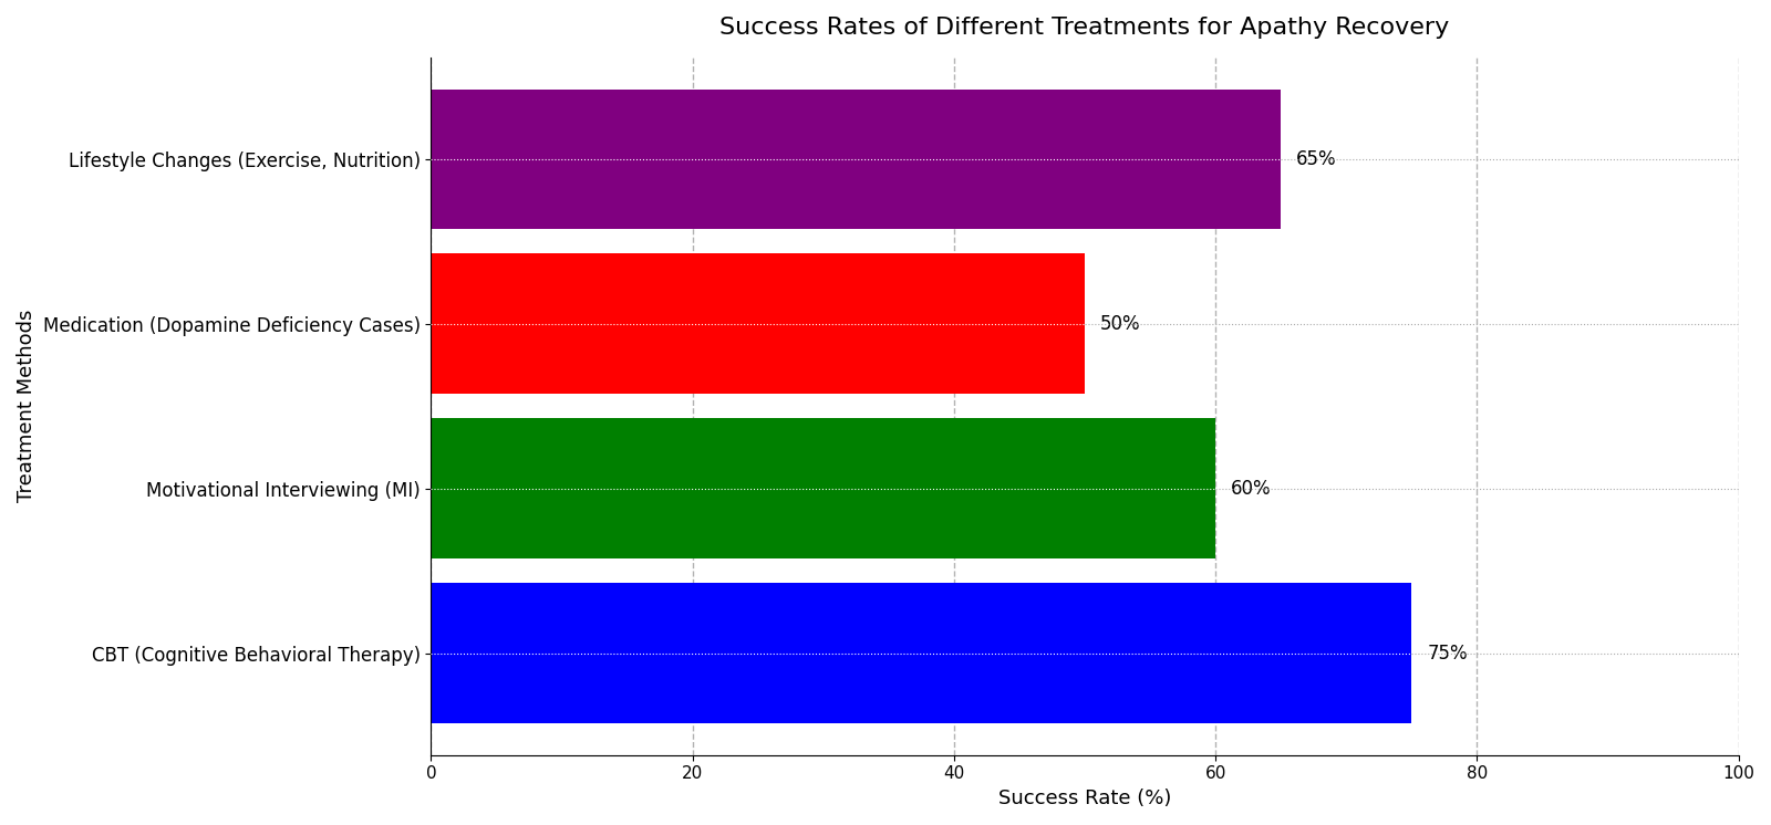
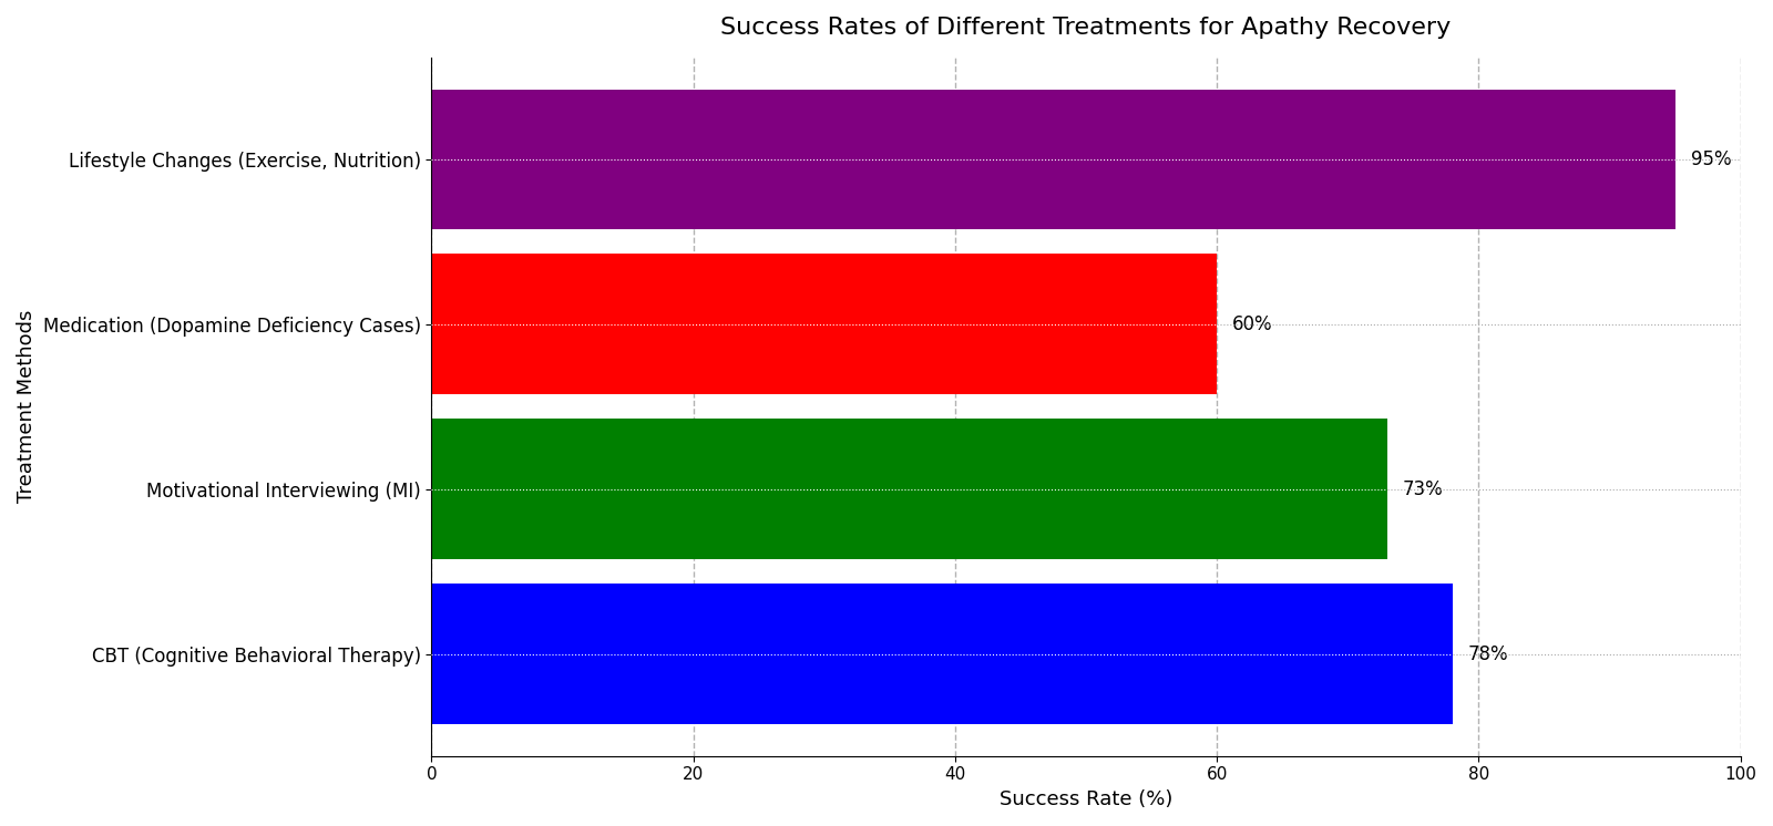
Lifestyle Changes (Exercise, Nutrition): 65% -> 95%
Medication (Dopamine Deficiency Cases): 50% -> 60%
Motivational Interviewing (MI): 60% -> 73%
CBT (Cognitive Behavioral Therapy): 75% -> 78%
